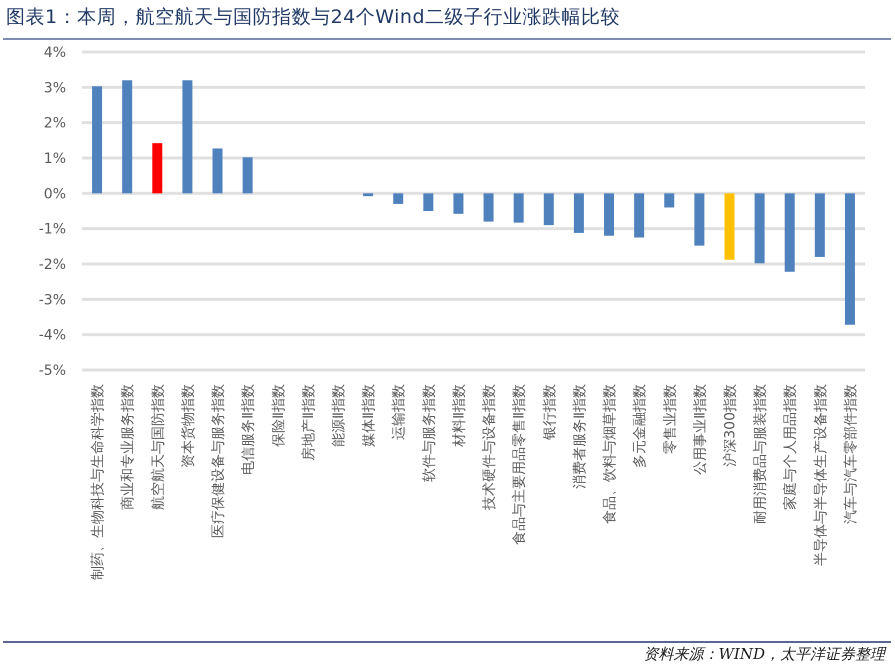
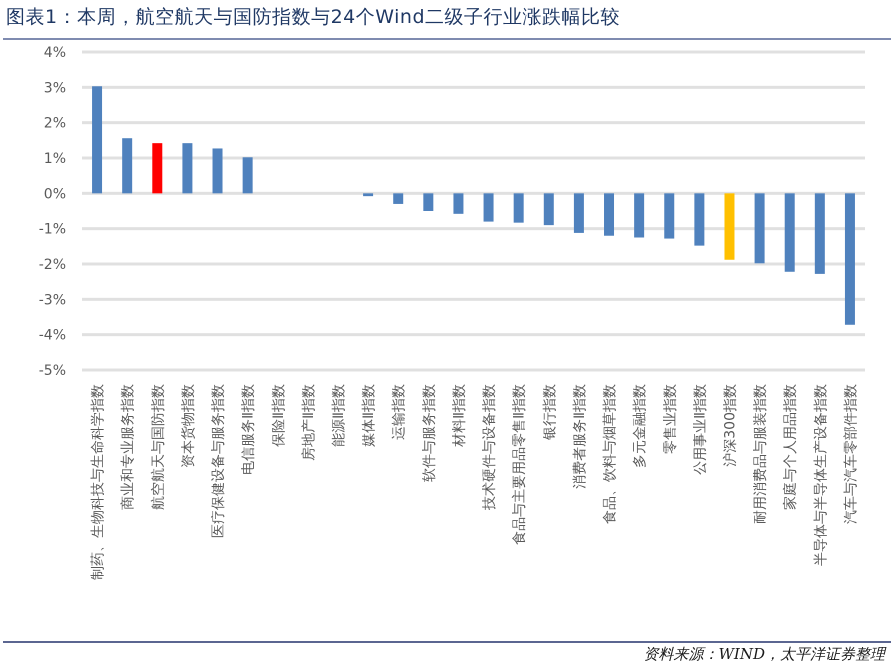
商业和专业服务指数: 3.2% -> 1.6%
资本货物指数: 3.2% -> 1.4%
零售业指数: -0.4% -> -1.3%
半导体与半导体生产设备指数: -1.8% -> -2.3%
